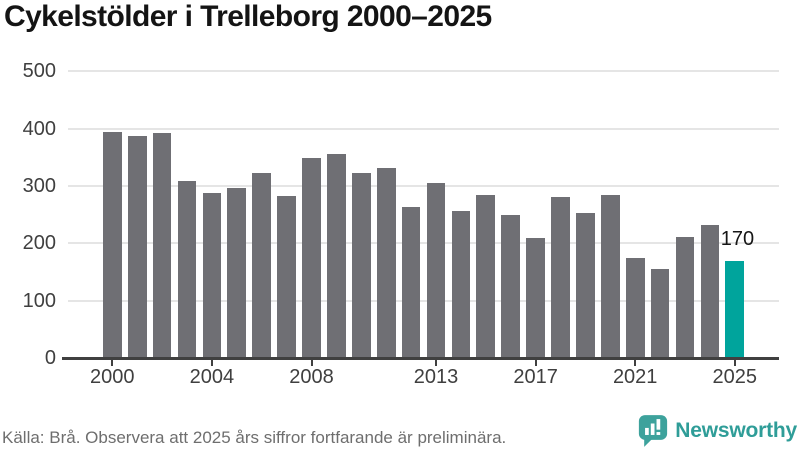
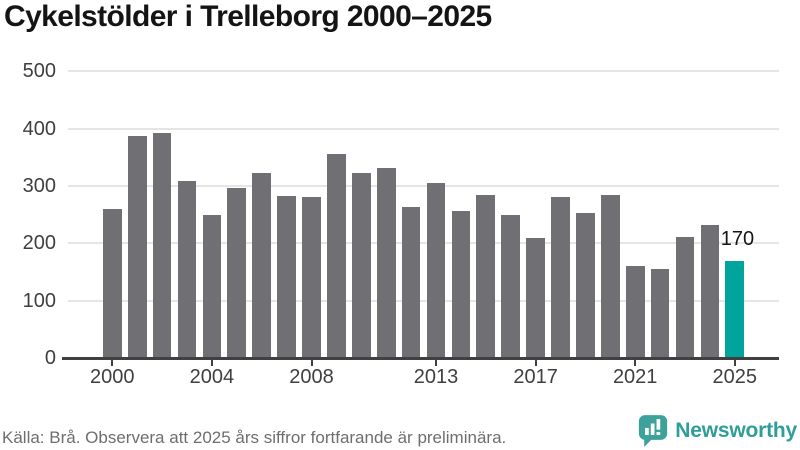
2000: 390 -> 260
2004: 290 -> 250
2008: 350 -> 280
2021: 180 -> 160
